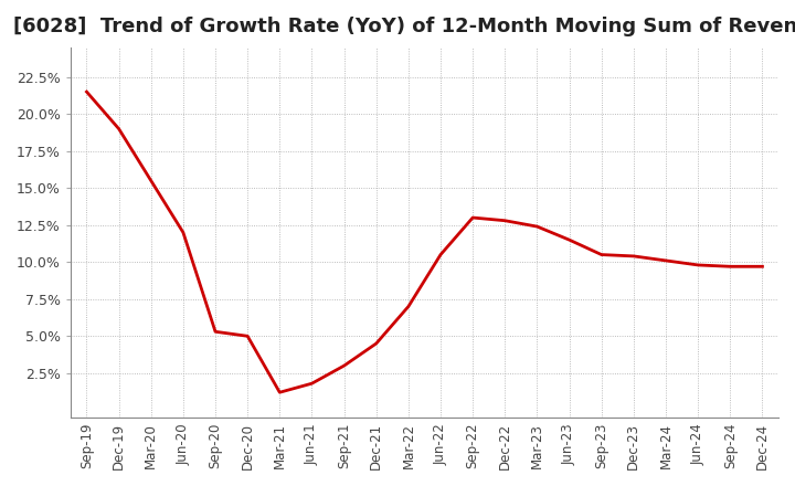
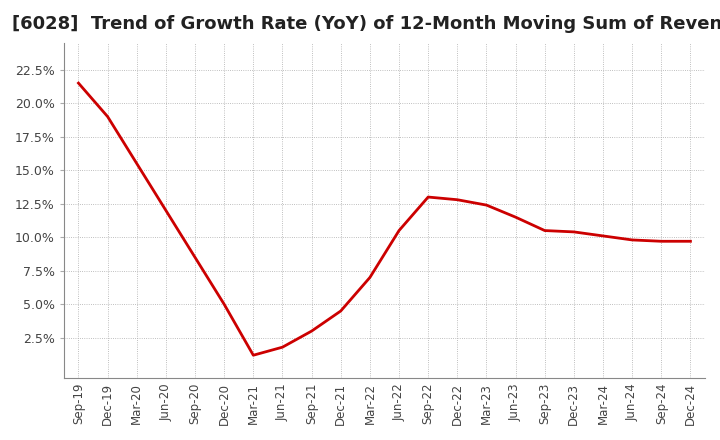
Sep-20: 5.3% -> 8.5%
